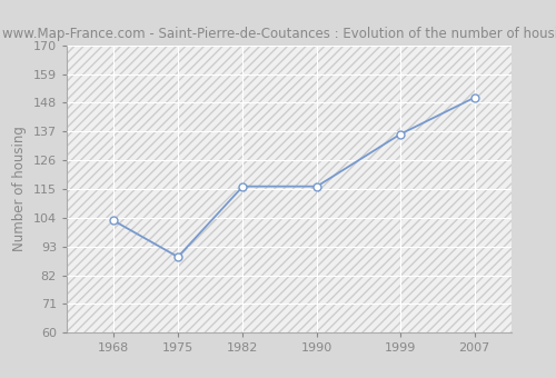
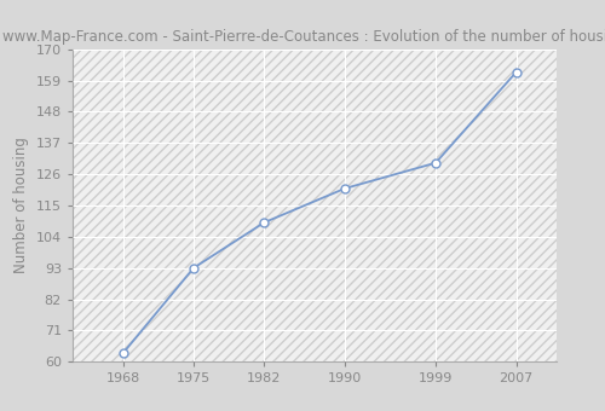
1968: 103 -> 63
1975: 89 -> 93
1982: 116 -> 109
1990: 116 -> 121
1999: 136 -> 130
2007: 150 -> 162
